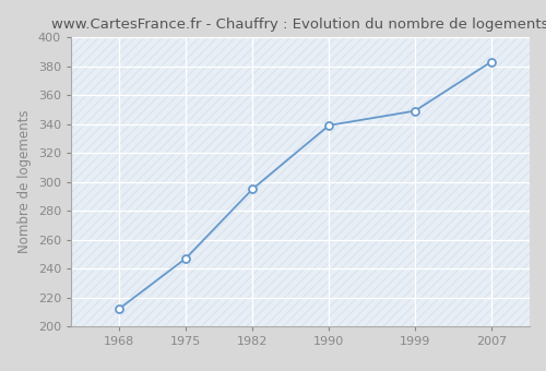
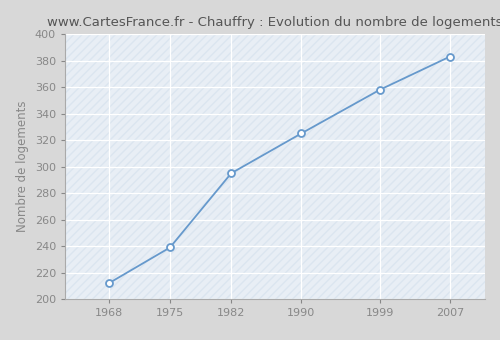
1975: 247 -> 239
1990: 339 -> 325
1999: 349 -> 358
